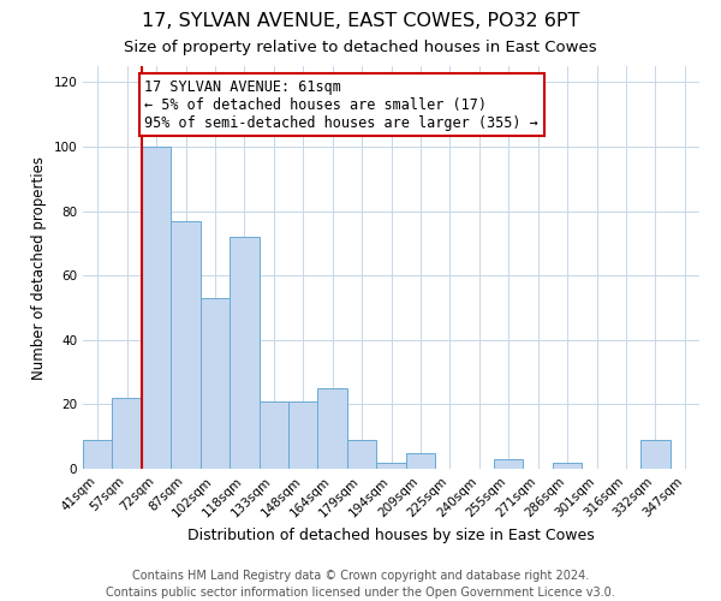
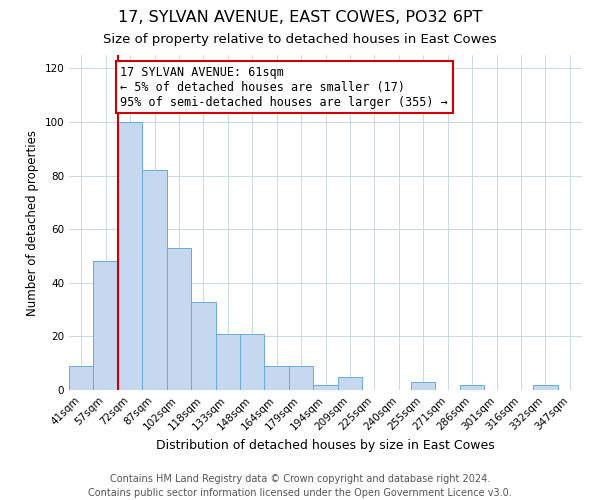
57sqm: 22 -> 48
87sqm: 77 -> 82
118sqm: 72 -> 33
164sqm: 25 -> 9
332sqm: 9 -> 2
